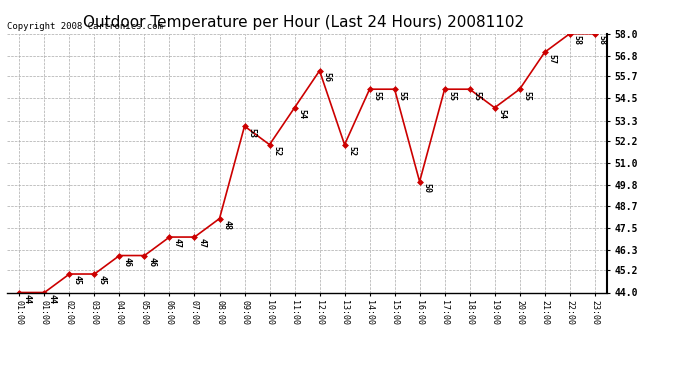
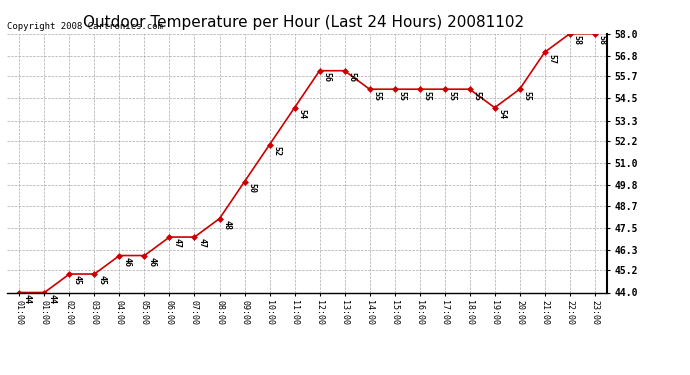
09:00: 53 -> 50
13:00: 52 -> 56
16:00: 50 -> 55
